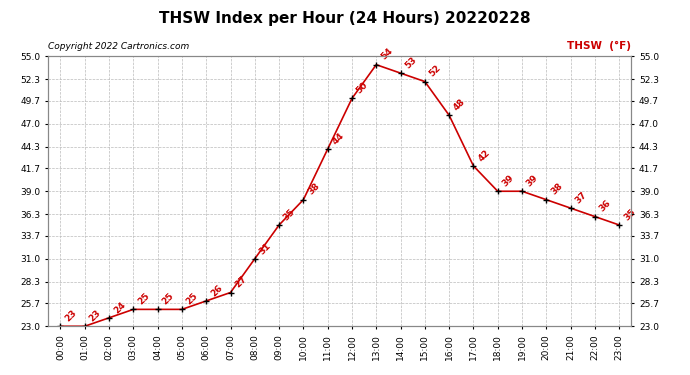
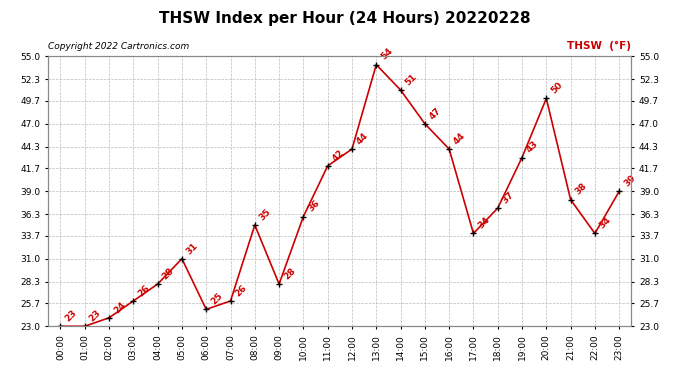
03:00: 25 -> 26
04:00: 25 -> 28
05:00: 25 -> 31
06:00: 26 -> 25
07:00: 27 -> 26
08:00: 31 -> 35
09:00: 35 -> 28
10:00: 38 -> 36
11:00: 44 -> 42
12:00: 50 -> 44
14:00: 53 -> 51
15:00: 52 -> 47
16:00: 48 -> 44
17:00: 42 -> 34
18:00: 39 -> 37
19:00: 39 -> 43
20:00: 38 -> 50
21:00: 37 -> 38
22:00: 36 -> 34
23:00: 35 -> 39
